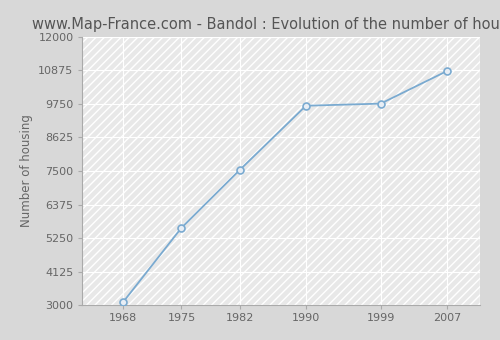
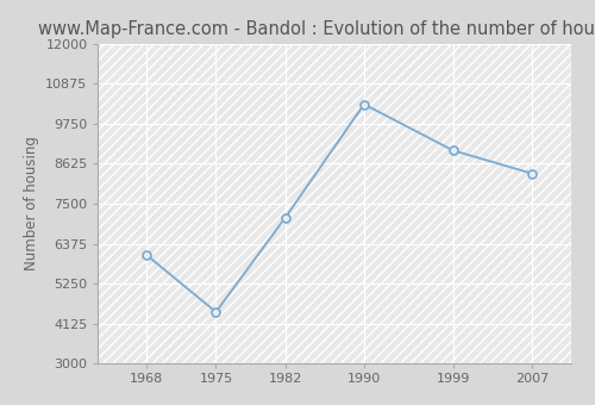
1968: 3110 -> 6050
1975: 5600 -> 4450
1982: 7530 -> 7100
1990: 9690 -> 10300
1999: 9760 -> 9000
2007: 10860 -> 8350
